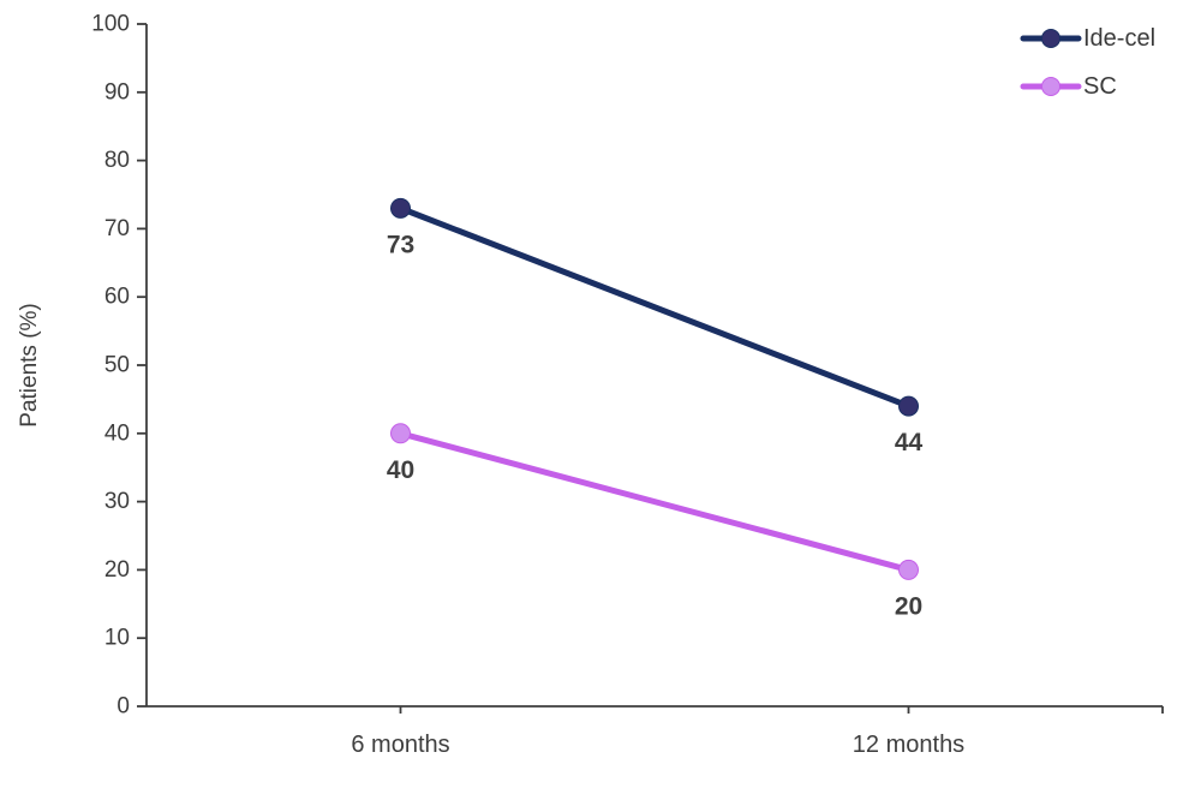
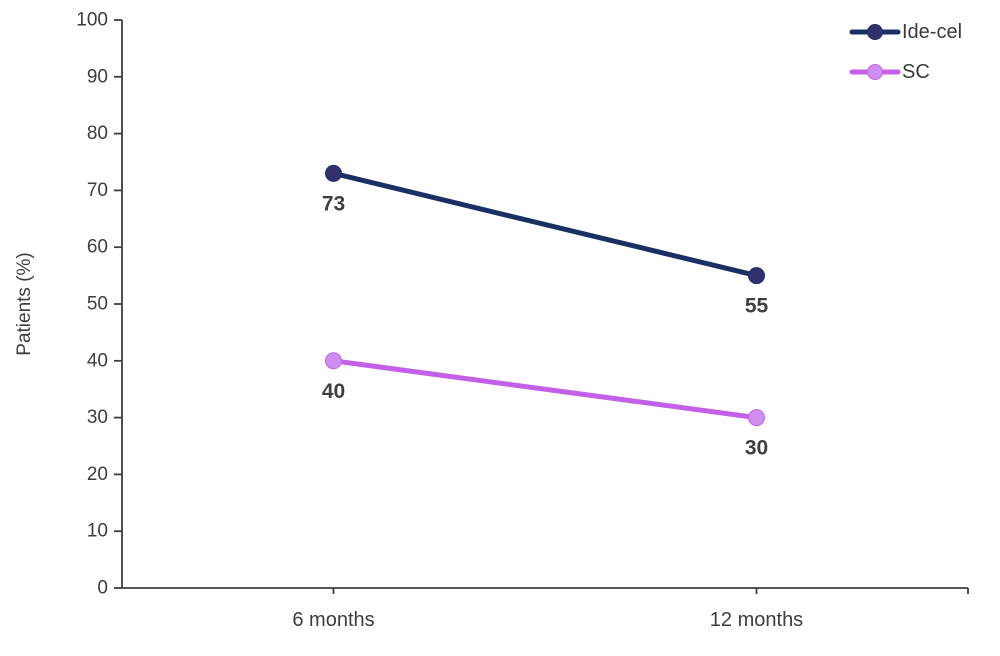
Ide-cel/12 months: 44 -> 55
SC/12 months: 20 -> 30
